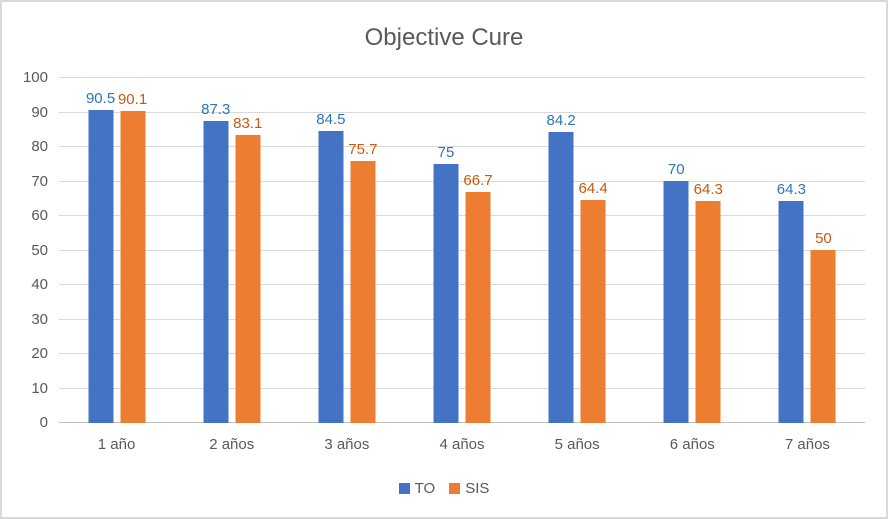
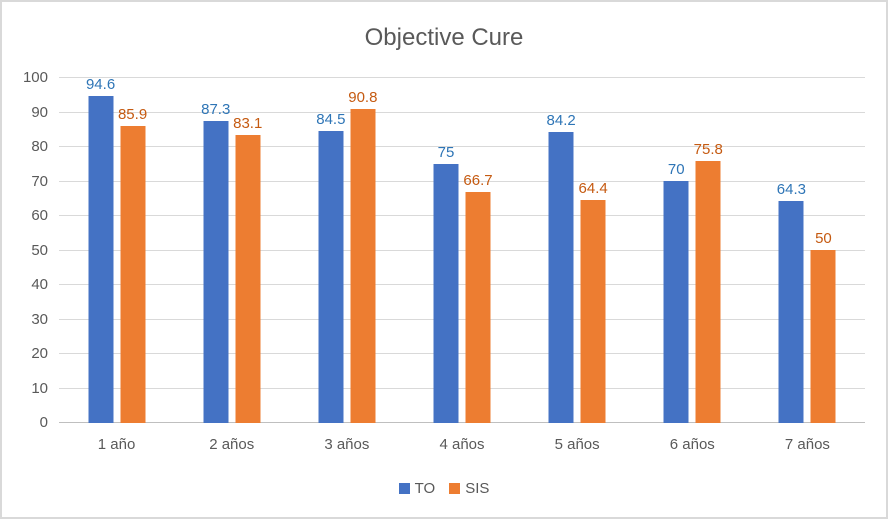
TO/1 año: 90.5 -> 94.6
SIS/1 año: 90.1 -> 85.9
SIS/3 años: 75.7 -> 90.8
SIS/6 años: 64.3 -> 75.8
